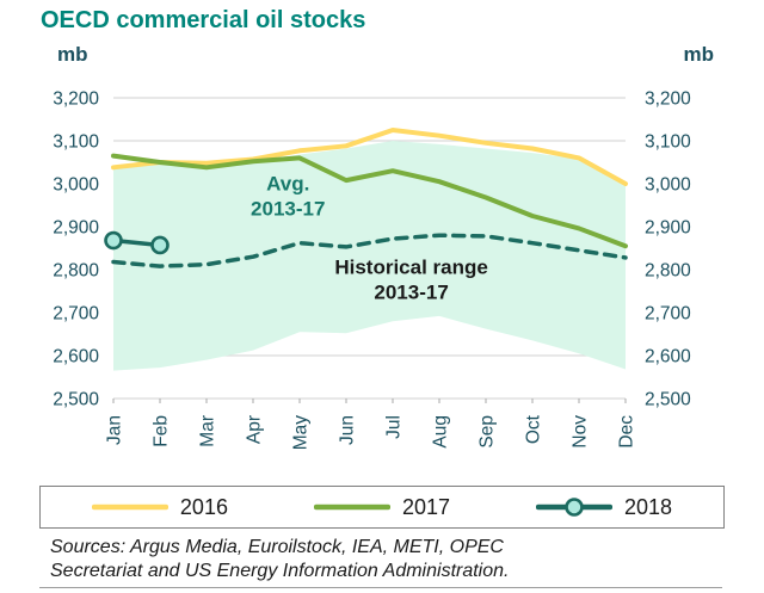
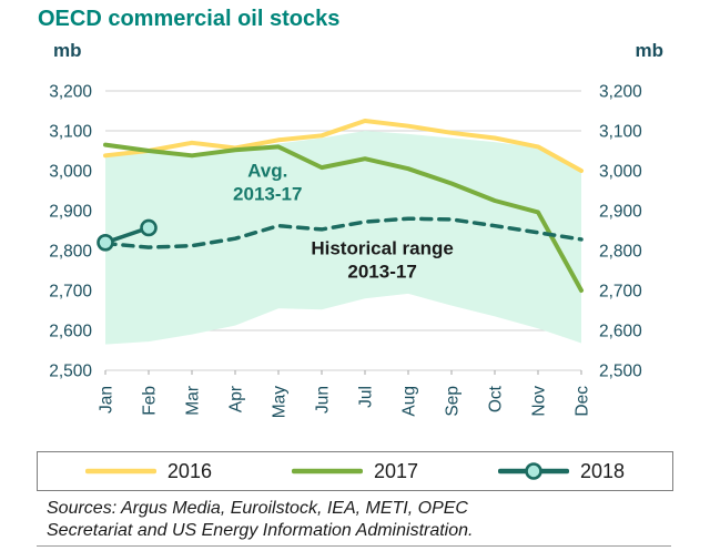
2018/Jan: 2870 -> 2820
2016/Mar: 3050 -> 3070
2017/Dec: 2860 -> 2700
